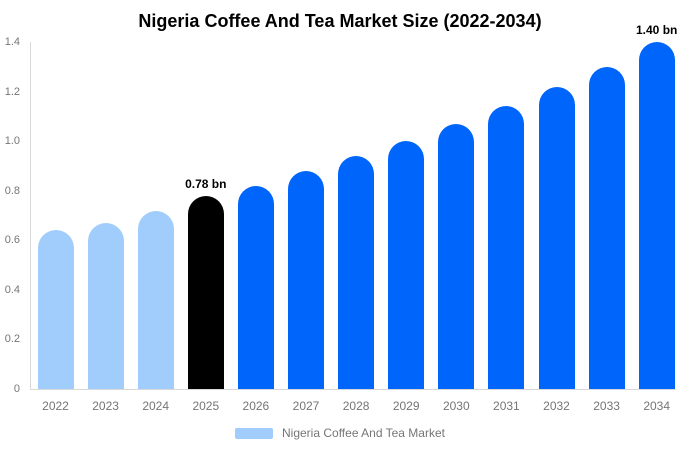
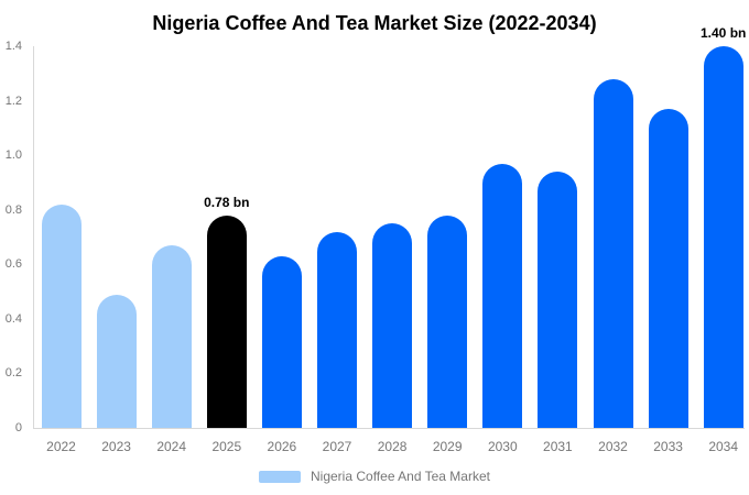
2022: 0.64 -> 0.82
2023: 0.67 -> 0.49
2024: 0.72 -> 0.67
2026: 0.82 -> 0.63
2027: 0.88 -> 0.72
2028: 0.94 -> 0.75
2029: 1.00 -> 0.78
2030: 1.07 -> 0.97
2031: 1.14 -> 0.94
2032: 1.22 -> 1.28
2033: 1.30 -> 1.17
